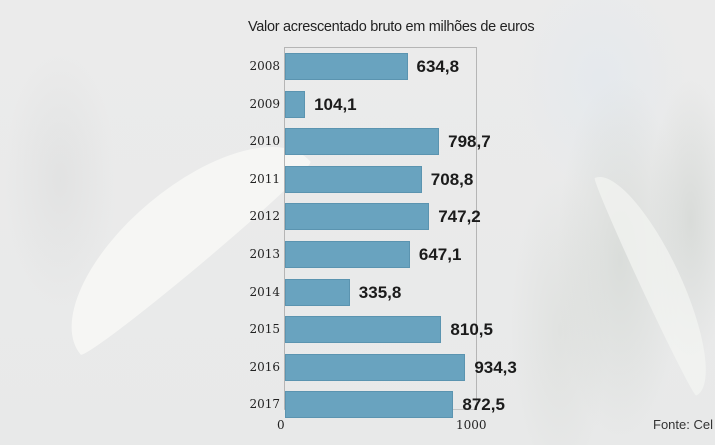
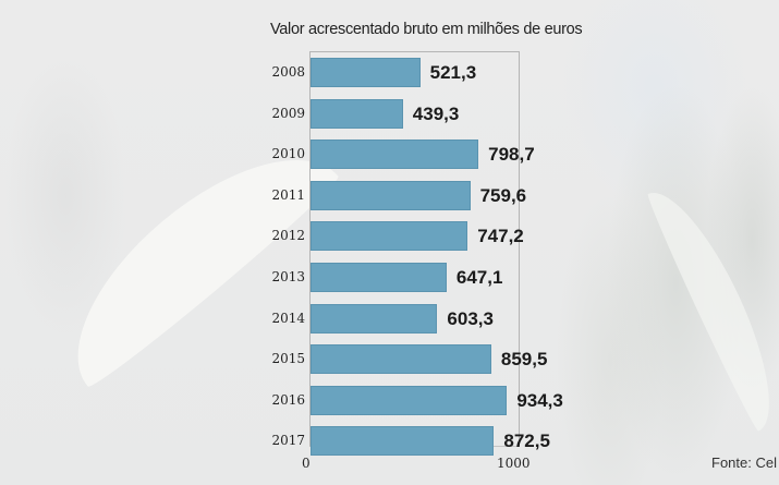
2008: 634,8 -> 521,3
2009: 104,1 -> 439,3
2011: 708,8 -> 759,6
2014: 335,8 -> 603,3
2015: 810,5 -> 859,5
